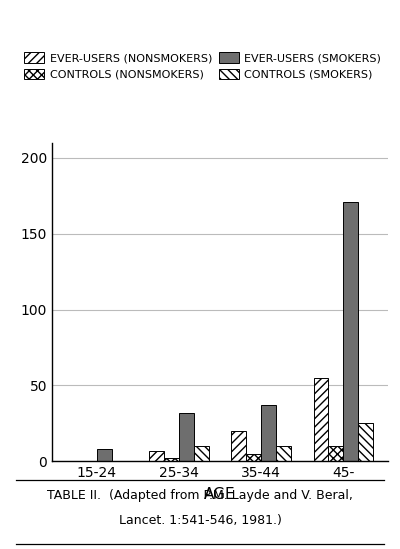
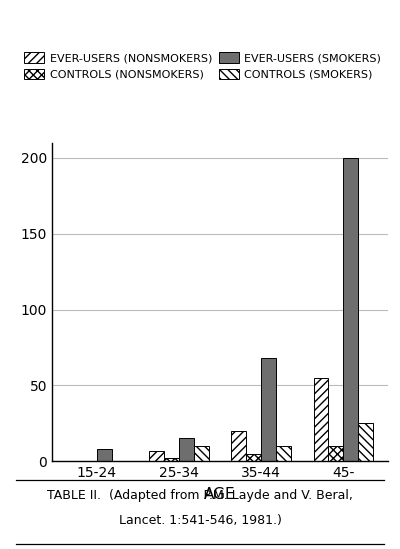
EVER-USERS (SMOKERS)/25-34: 32 -> 15
EVER-USERS (SMOKERS)/35-44: 37 -> 68
EVER-USERS (SMOKERS)/45-: 171 -> 200
